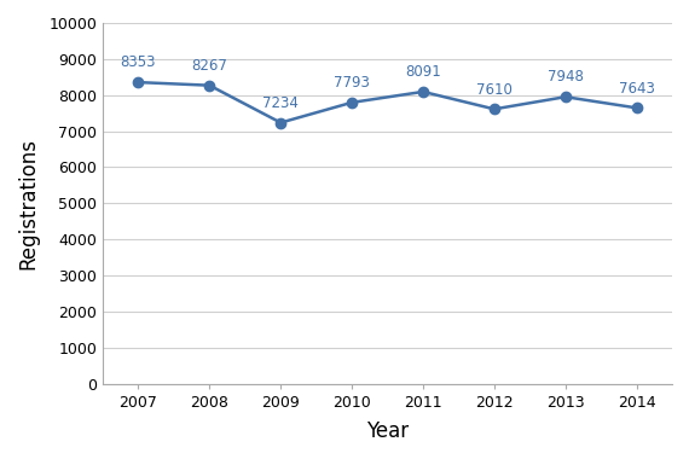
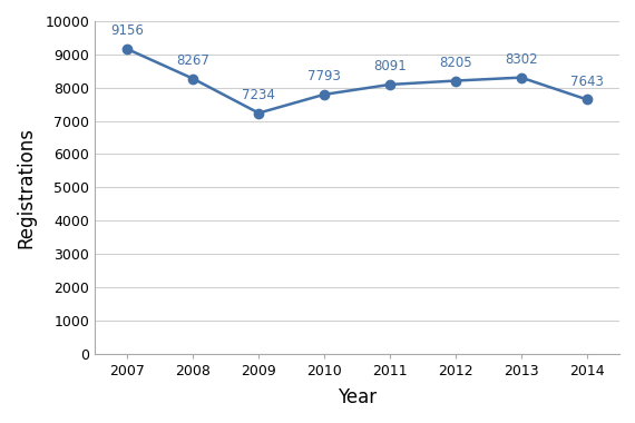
2007: 8353 -> 9156
2012: 7610 -> 8205
2013: 7948 -> 8302
